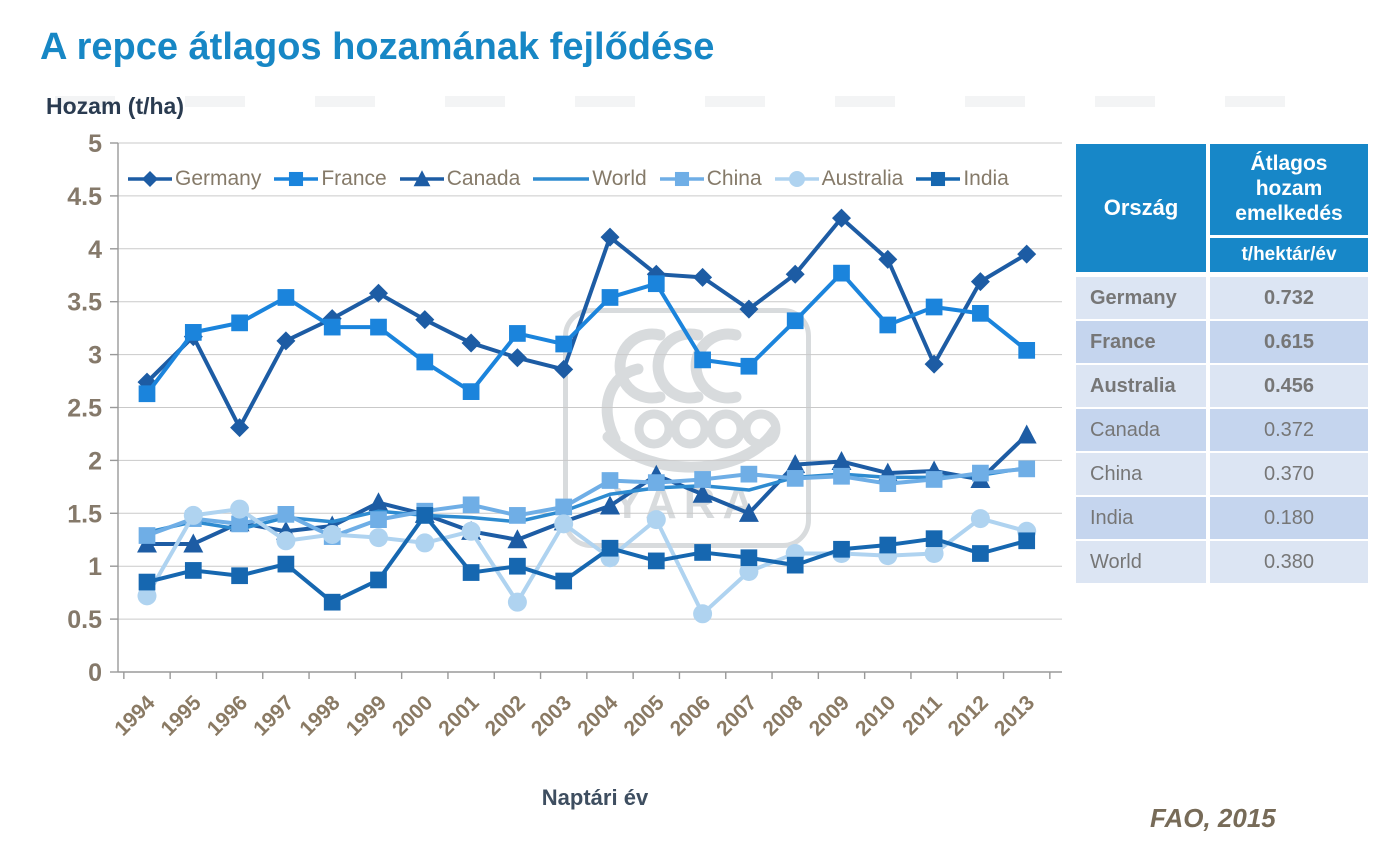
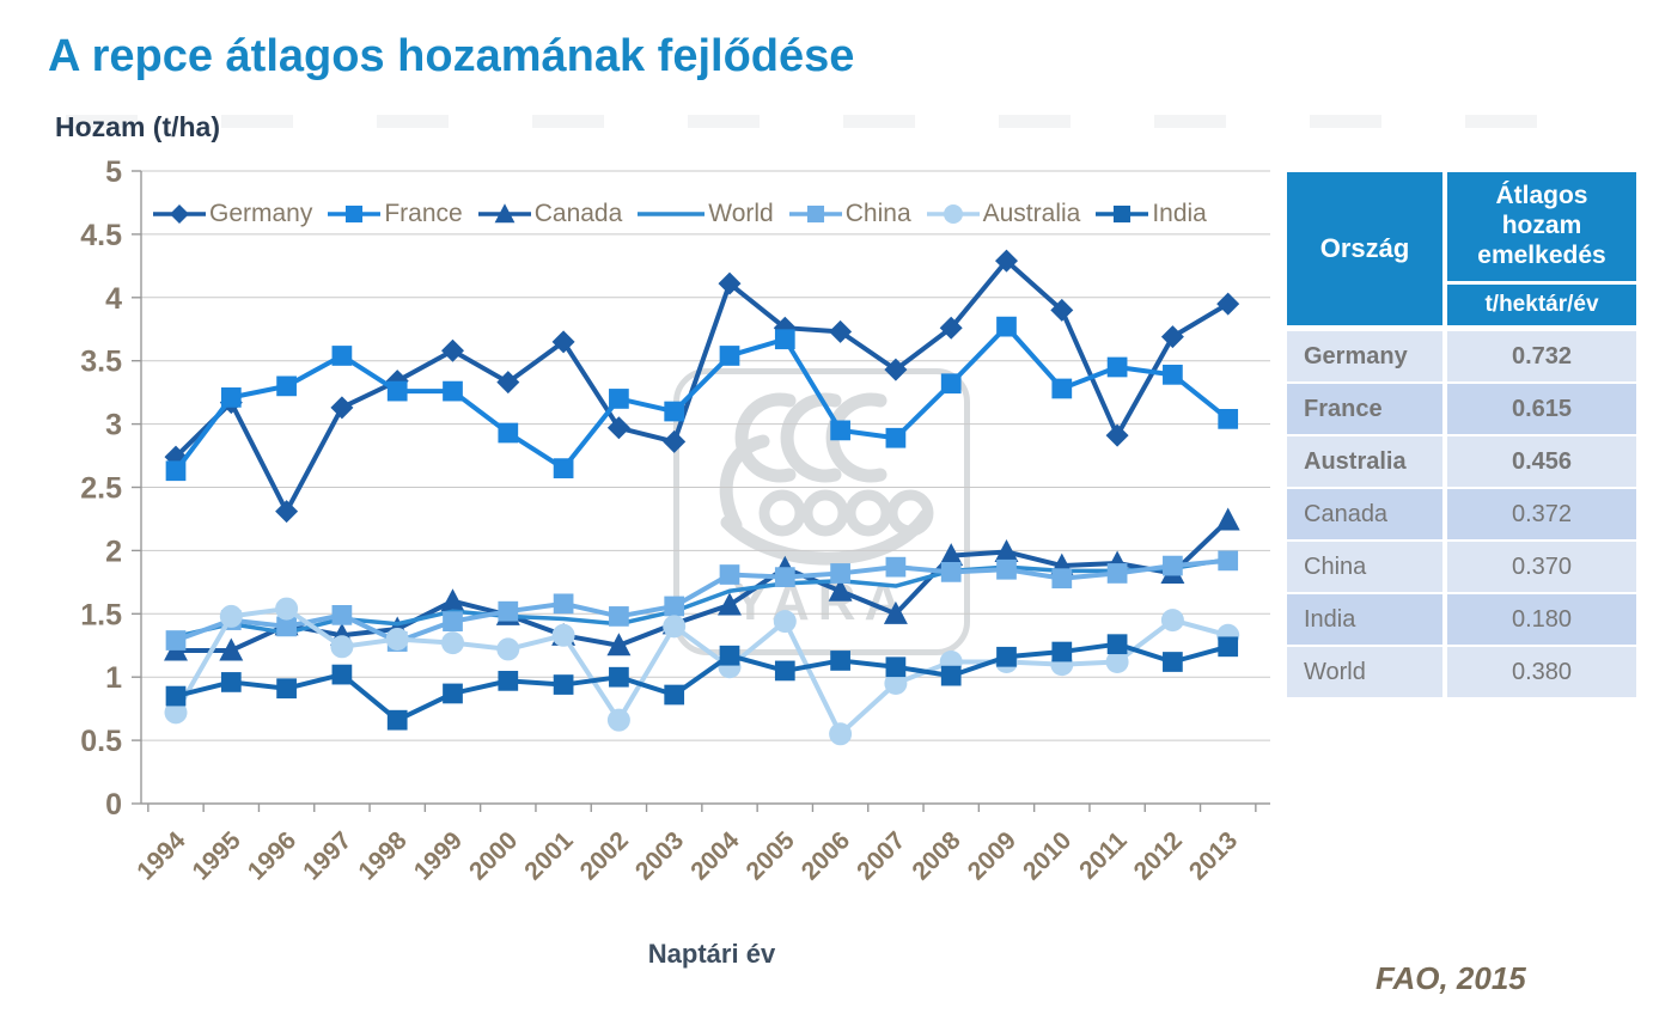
India/2000: 1.48 -> 0.97
Germany/2001: 3.11 -> 3.65
